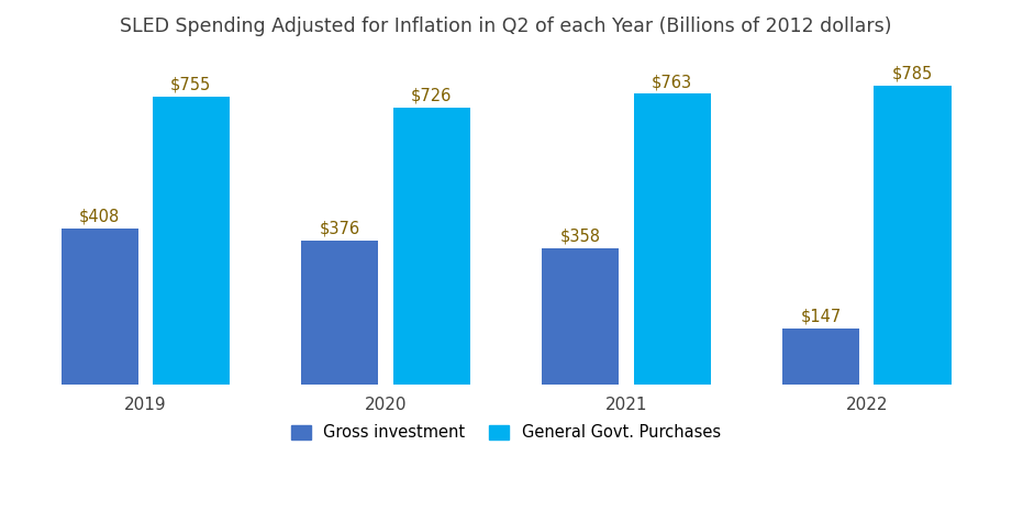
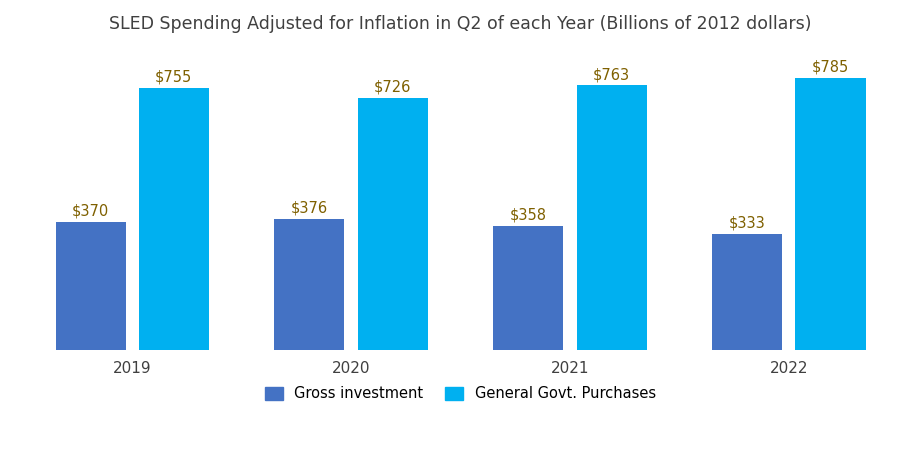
Gross investment/2019: $408 -> $370
Gross investment/2022: $147 -> $333
